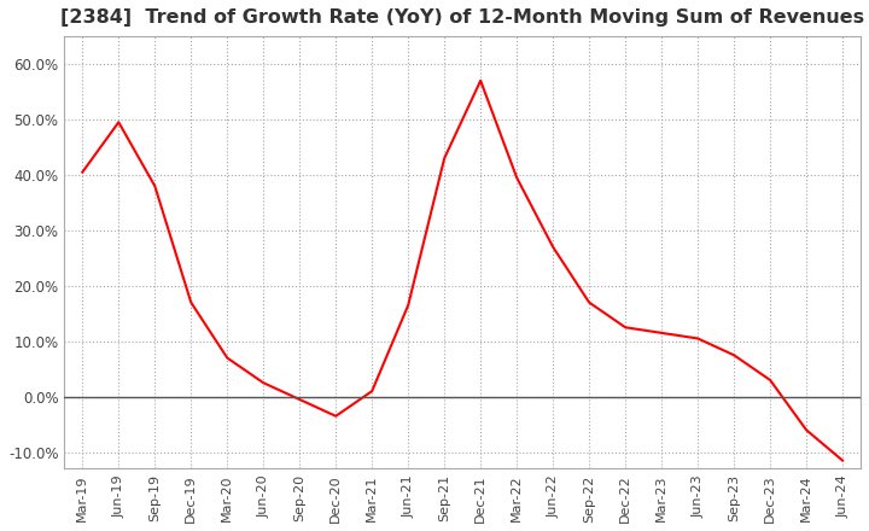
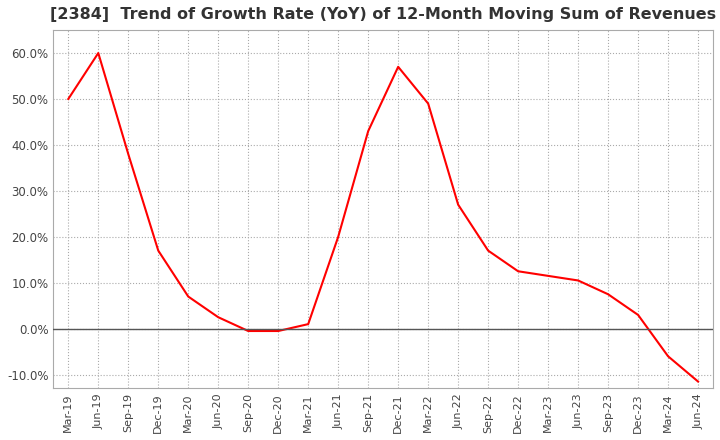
Mar-19: 40.5% -> 50.0%
Jun-19: 49.5% -> 60.0%
Dec-20: -3.5% -> -0.5%
Jun-21: 16.5% -> 20.0%
Mar-22: 39.5% -> 49.0%
